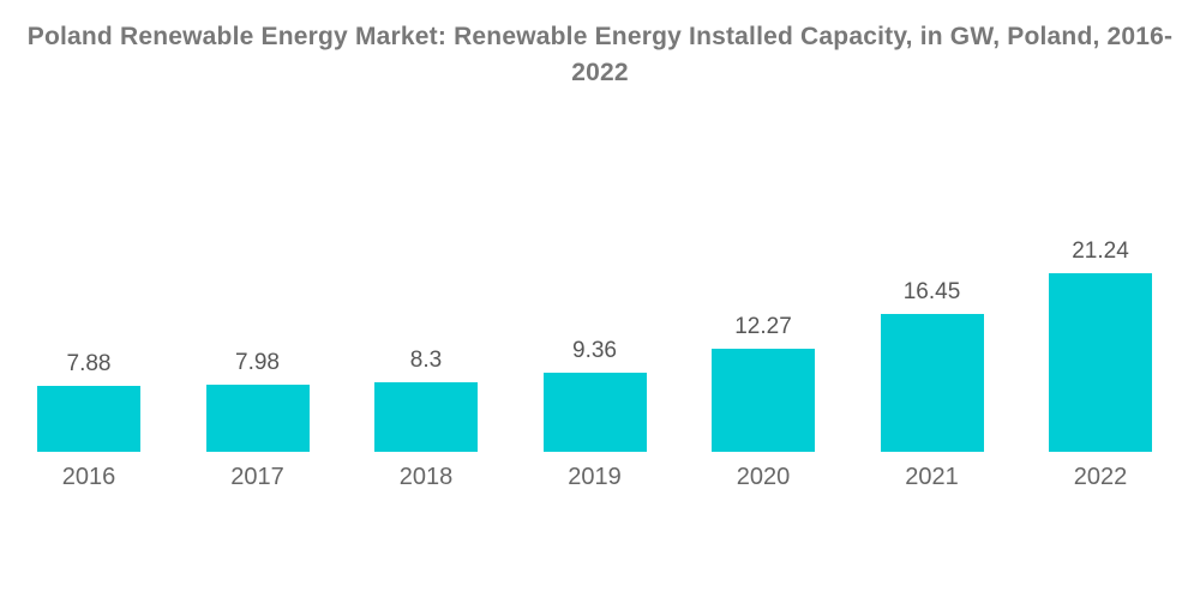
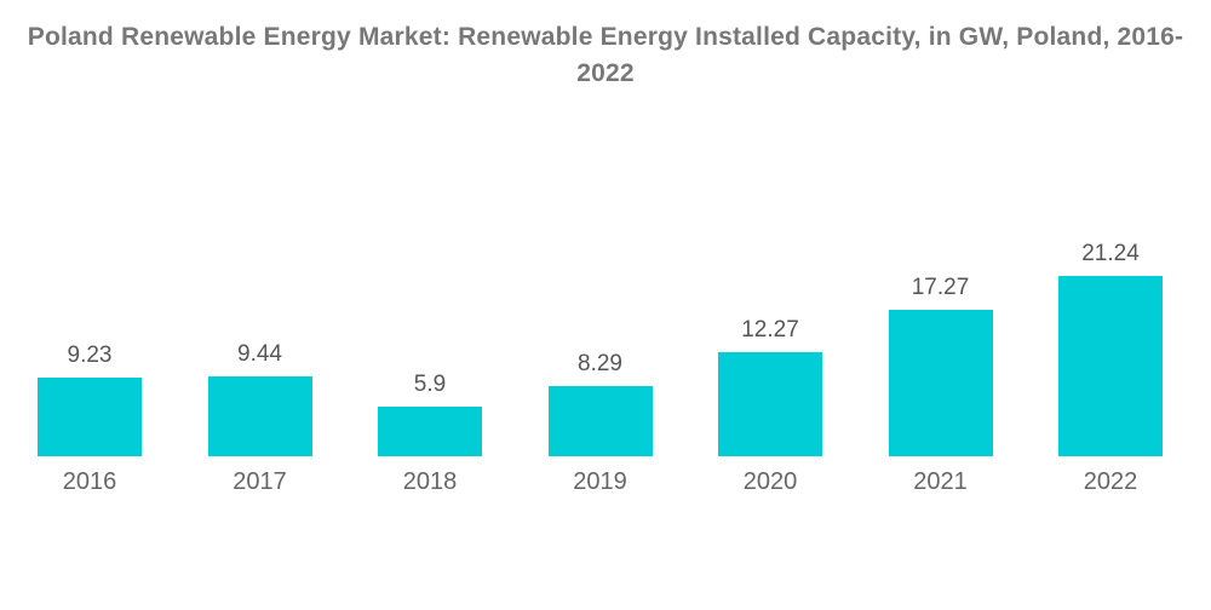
2016: 7.88 -> 9.23
2017: 7.98 -> 9.44
2018: 8.3 -> 5.9
2019: 9.36 -> 8.29
2021: 16.45 -> 17.27
